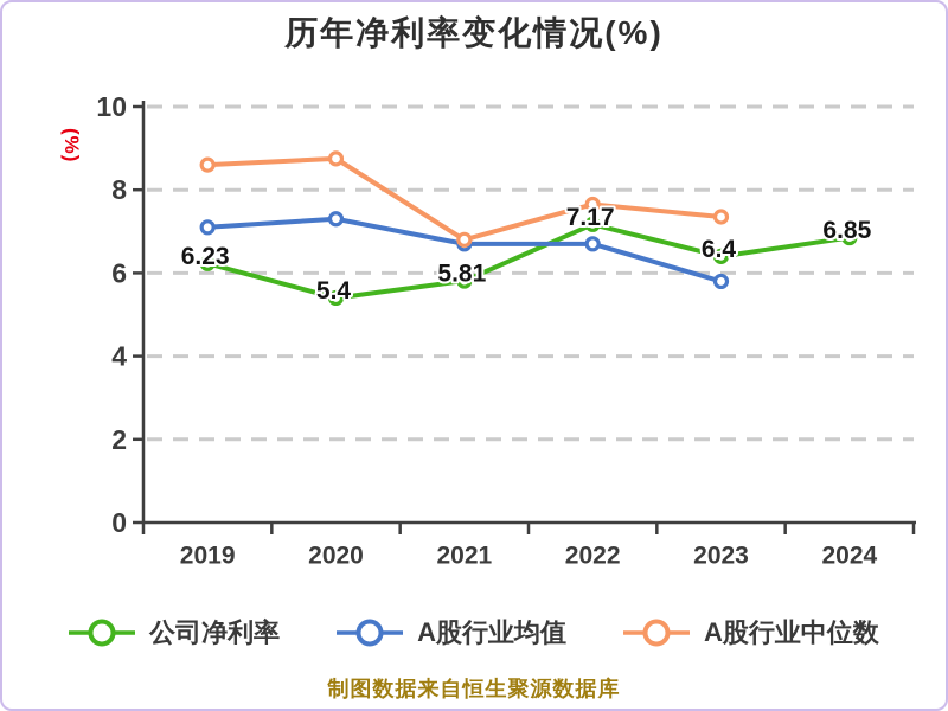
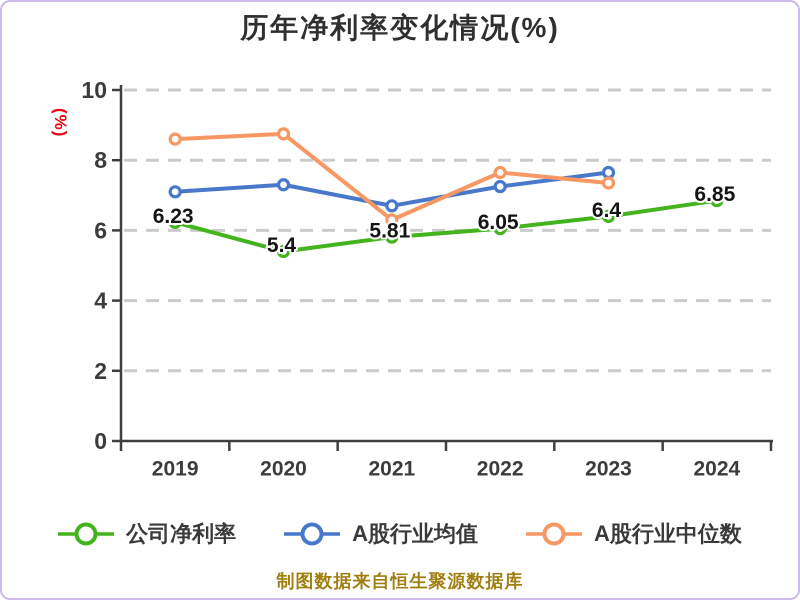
A股行业中位数/2021: 6.8 -> 6.3
公司净利率/2022: 7.17 -> 6.05
A股行业均值/2022: 6.7 -> 7.2
A股行业均值/2023: 5.8 -> 7.7
